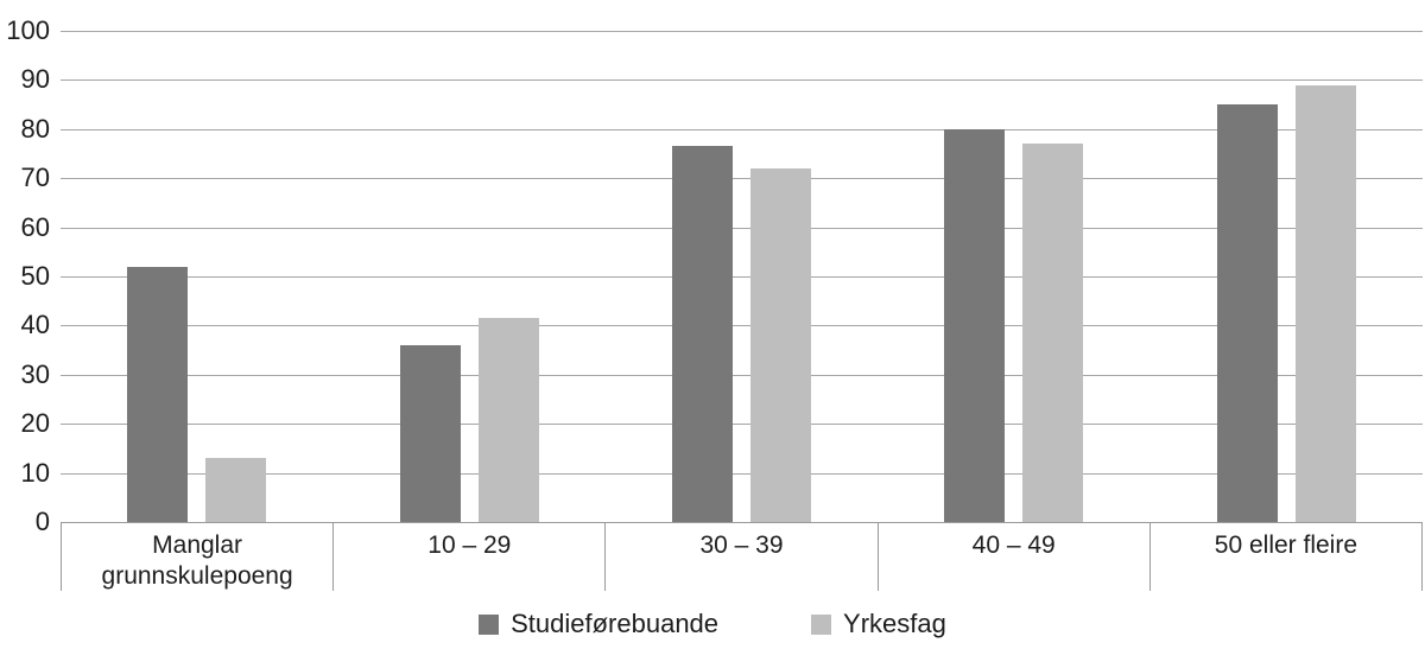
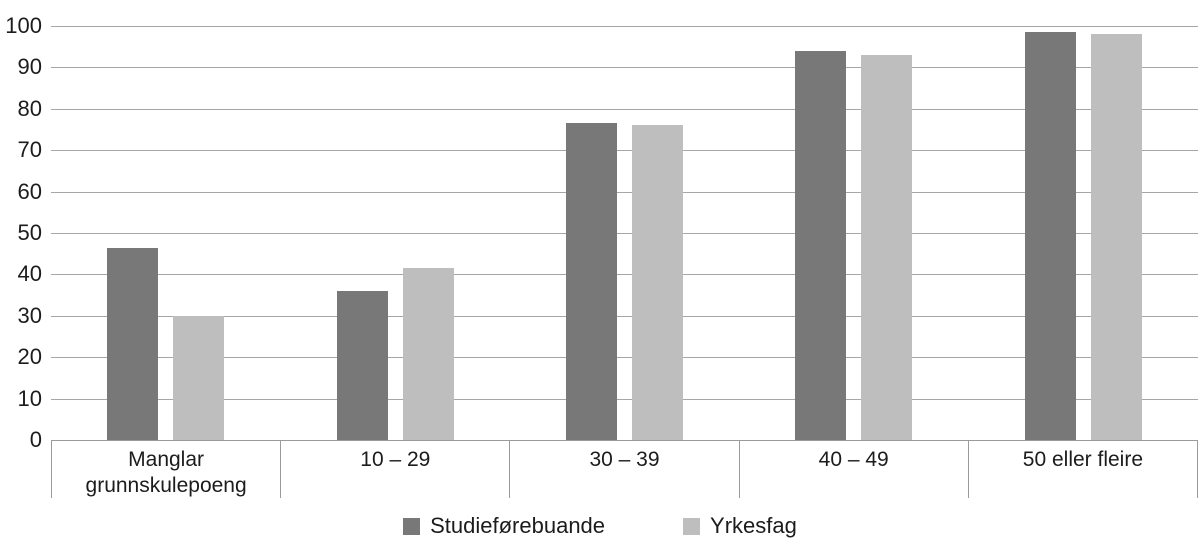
Studieførebuande/Manglar grunnskulepoeng: 52 -> 46
Yrkesfag/Manglar grunnskulepoeng: 13 -> 30
Yrkesfag/30 – 39: 72 -> 76
Studieførebuande/40 – 49: 80 -> 94
Yrkesfag/40 – 49: 77 -> 93
Studieførebuande/50 eller fleire: 85 -> 98
Yrkesfag/50 eller fleire: 89 -> 98
